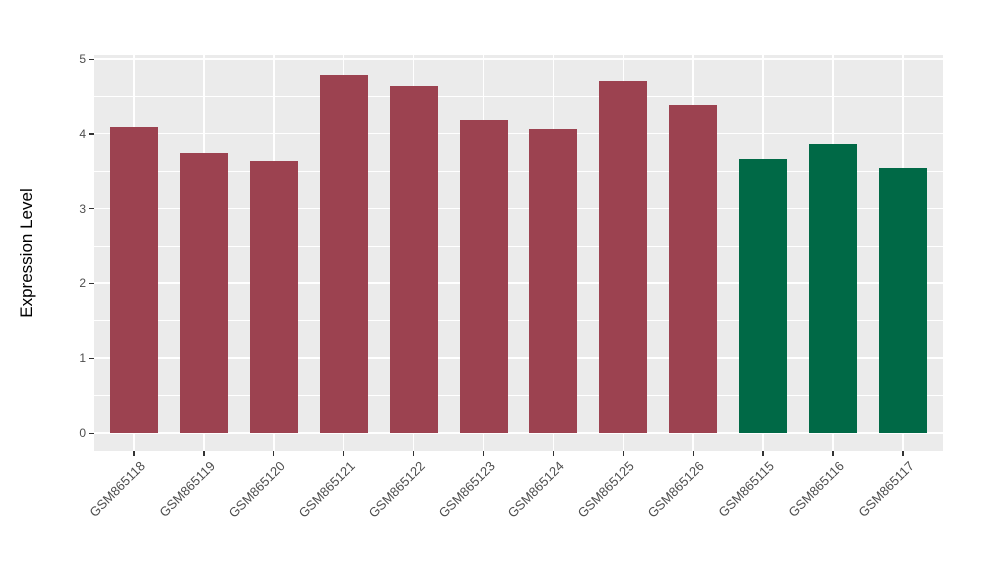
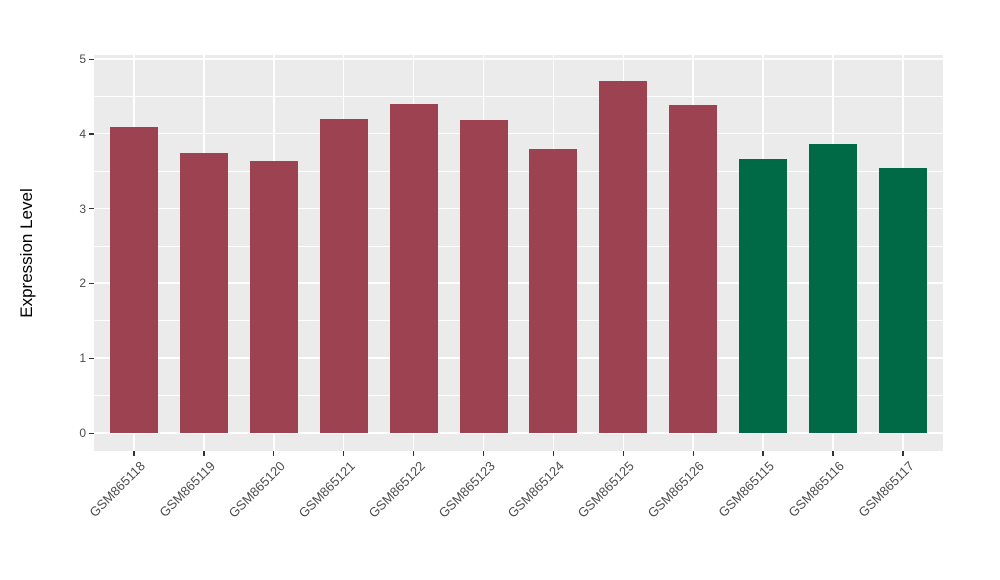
GSM865121: 4.8 -> 4.2
GSM865122: 4.6 -> 4.4
GSM865124: 4.1 -> 3.8
